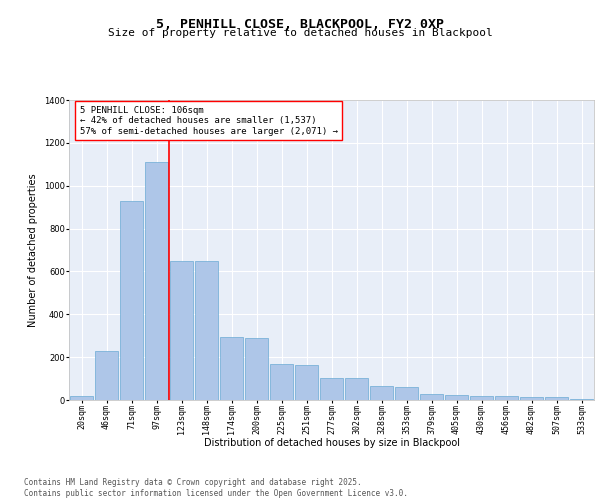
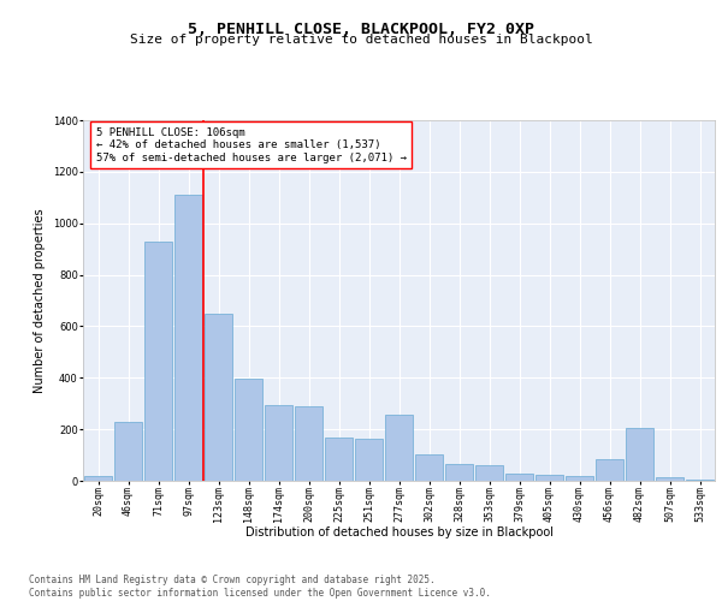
148sqm: 648 -> 395
277sqm: 105 -> 255
456sqm: 18 -> 85
482sqm: 12 -> 205
